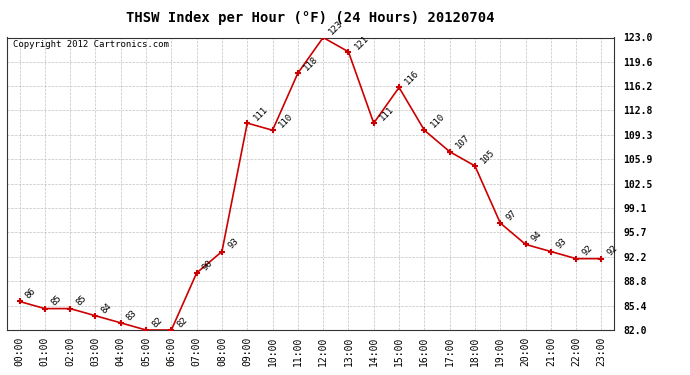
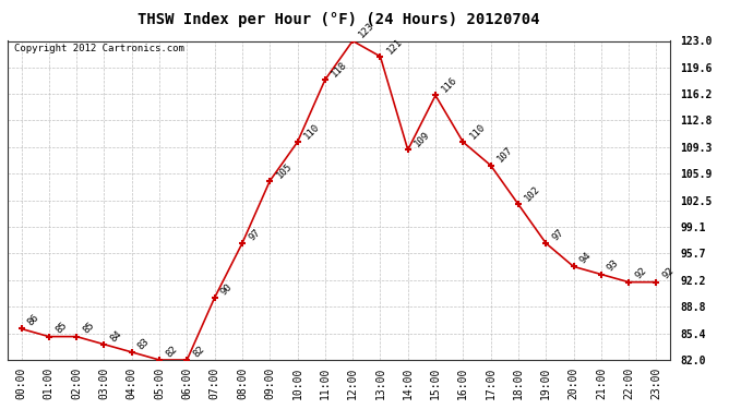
08:00: 93 -> 97
09:00: 111 -> 105
14:00: 111 -> 109
18:00: 105 -> 102
